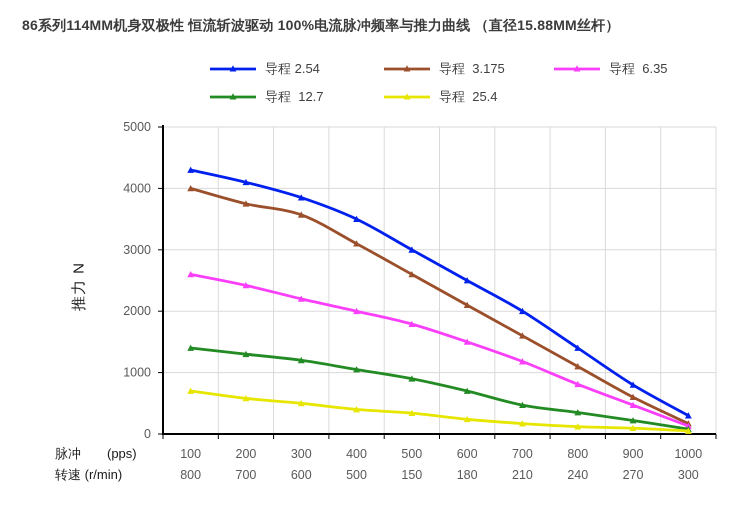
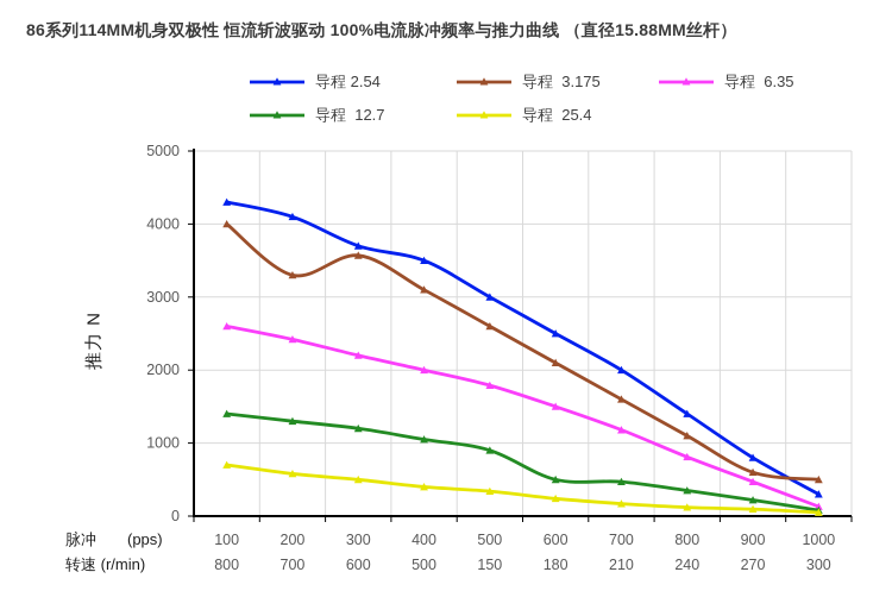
导程 3.175/200: 3800 -> 3300
导程 2.54/300: 3800 -> 3700
导程 12.7/600: 700 -> 500
导程 3.175/1000: 200 -> 500
